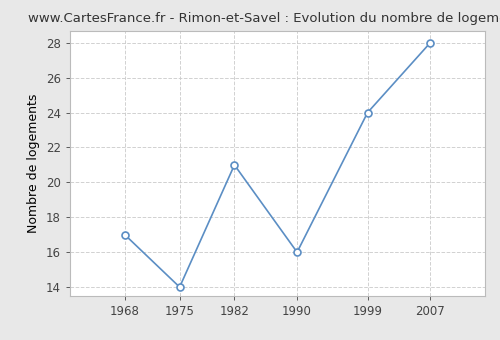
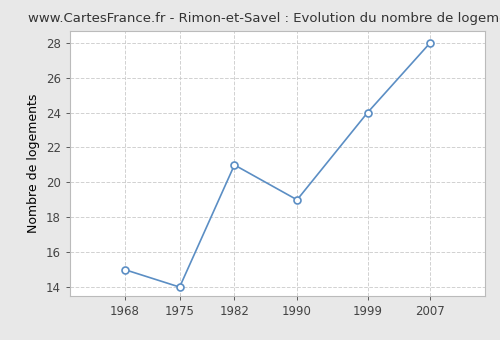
1968: 17 -> 15
1990: 16 -> 19
